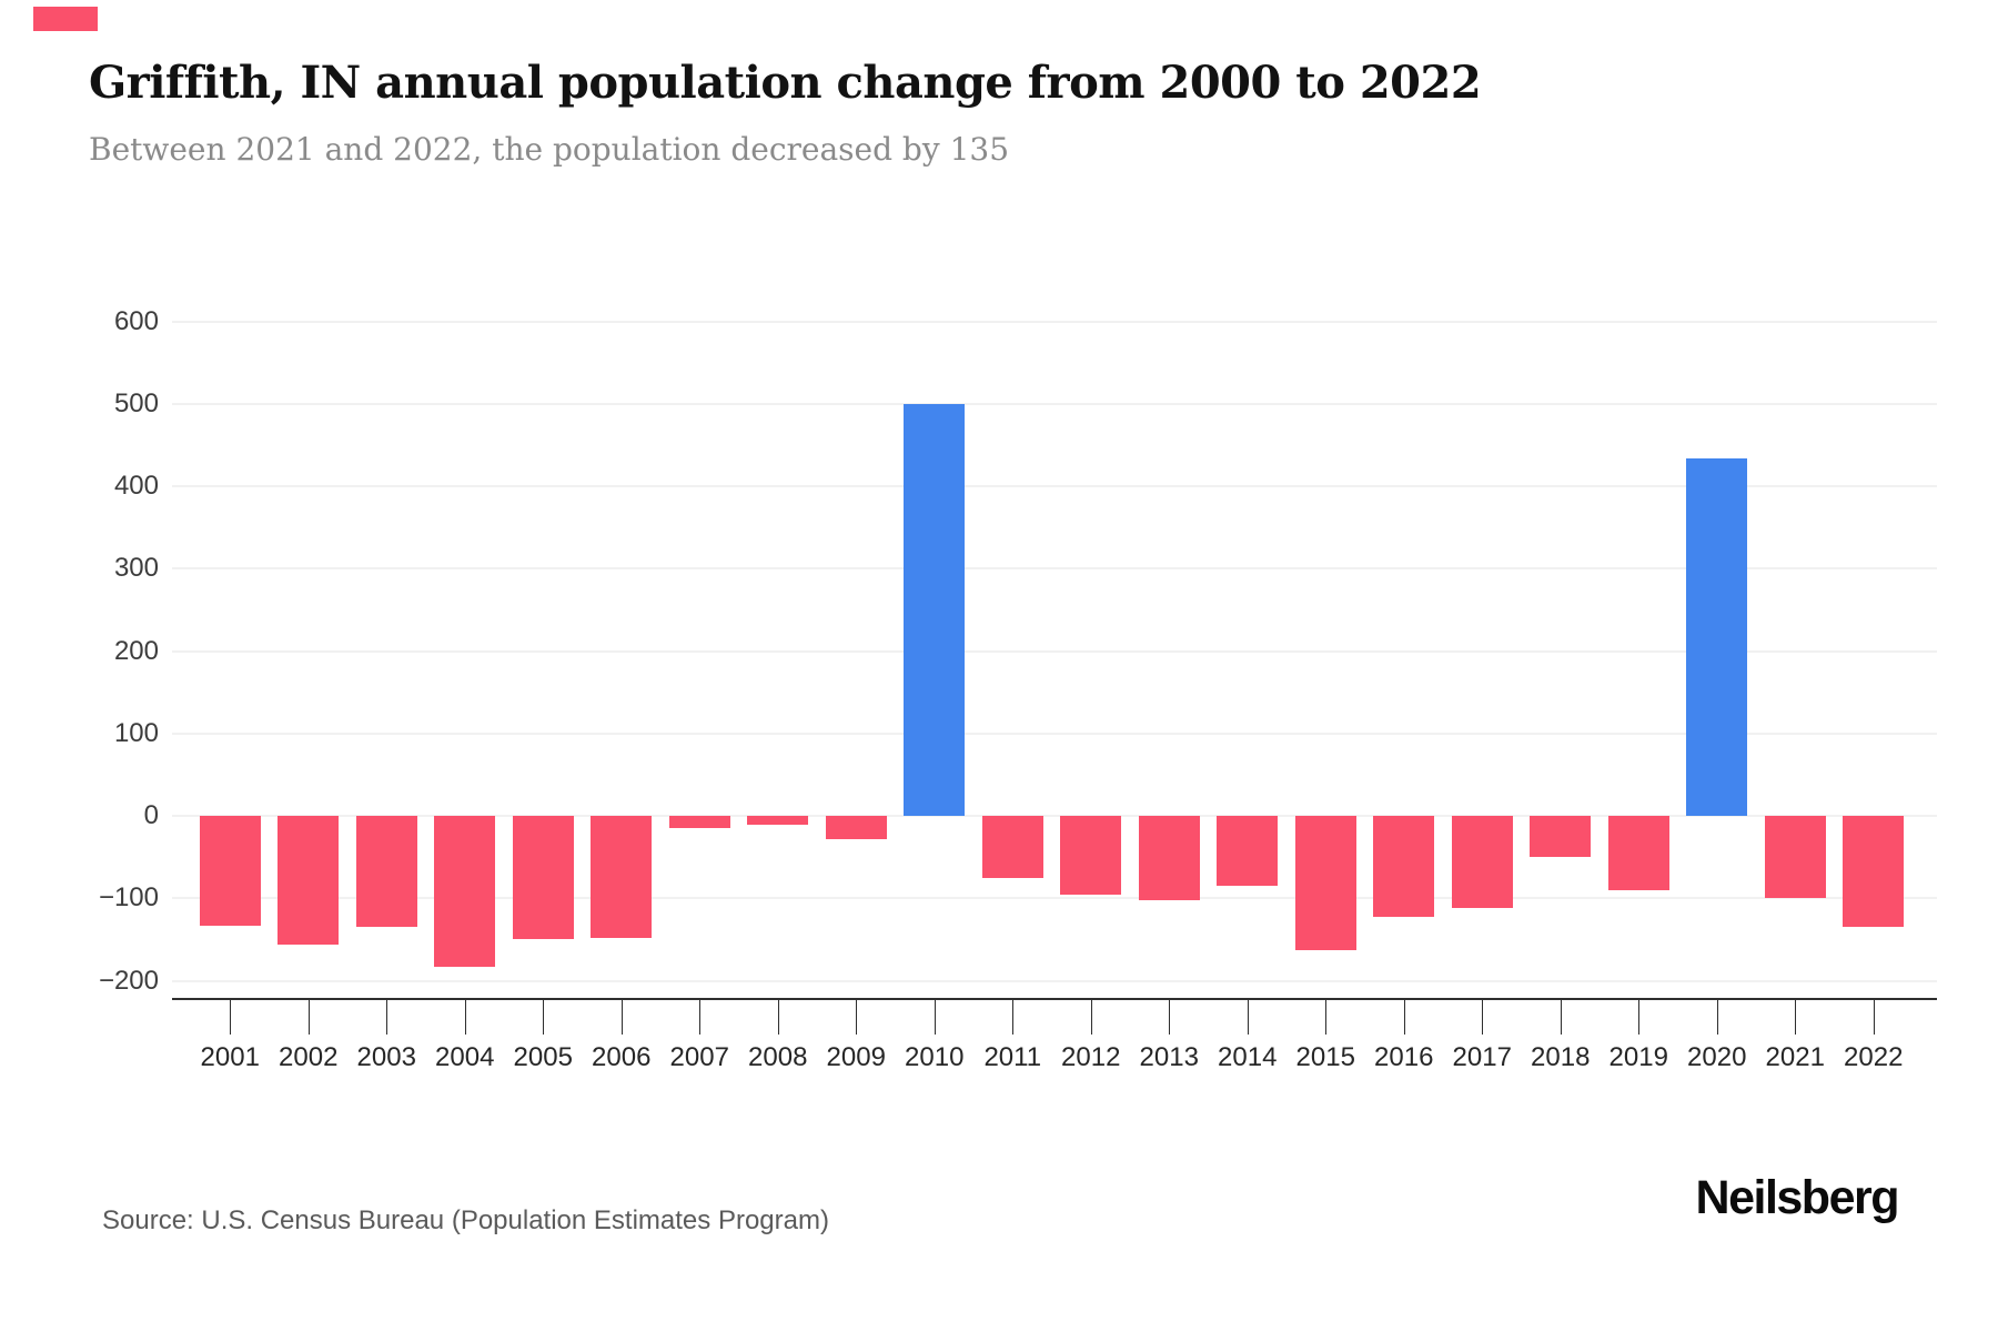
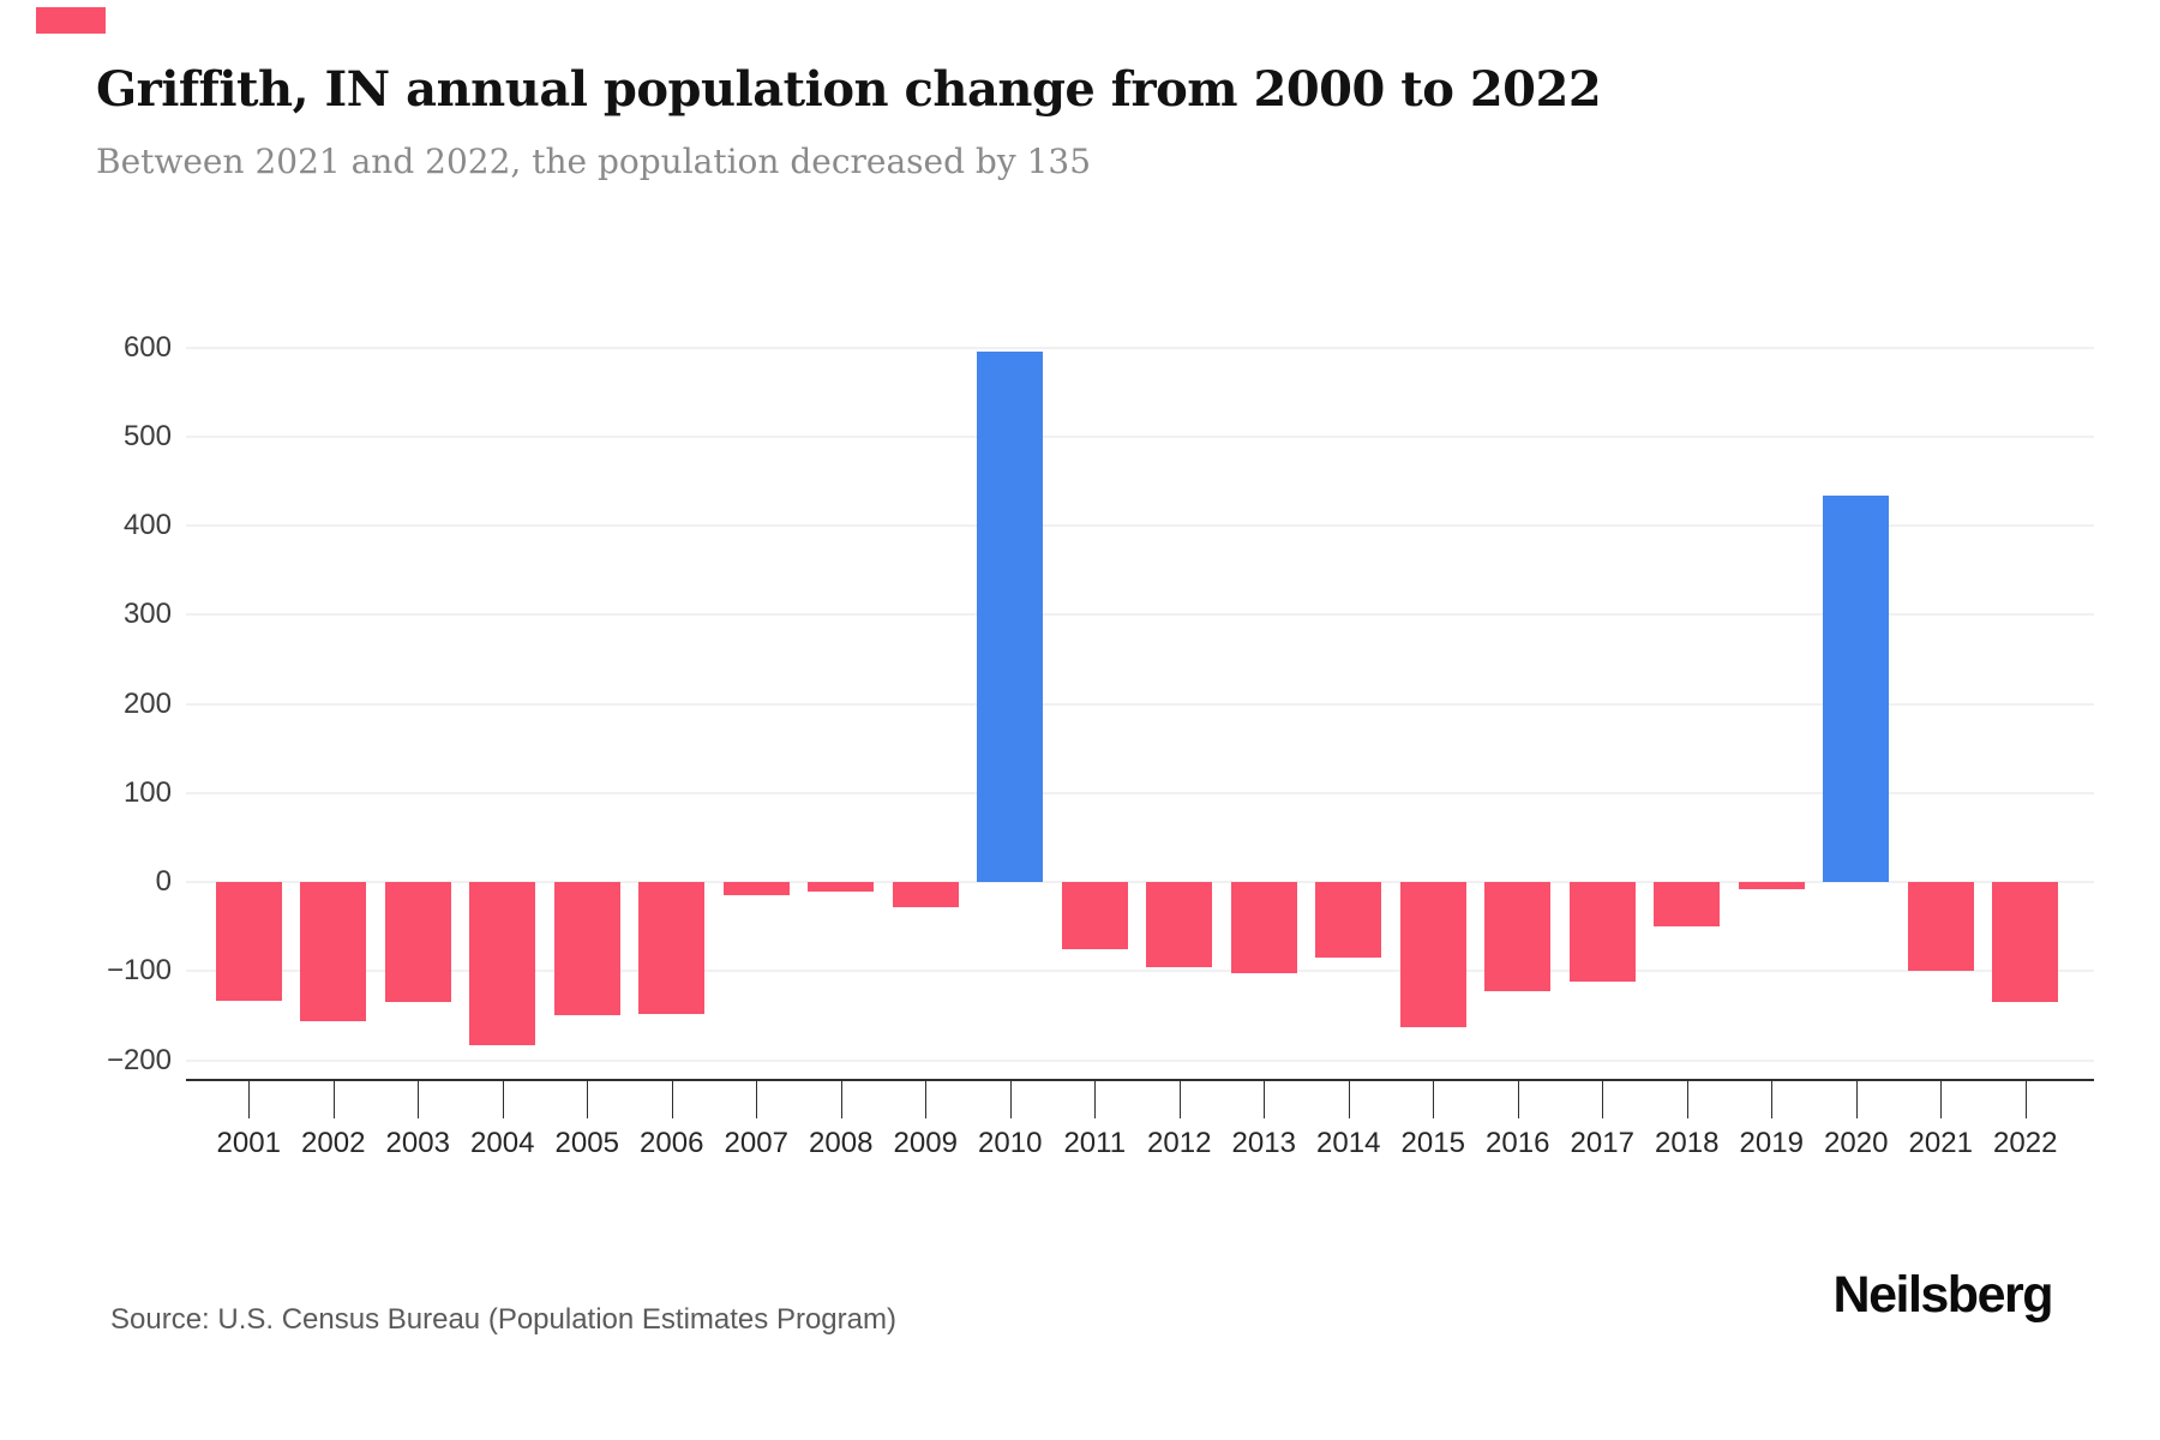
2010: 500 -> 600
2019: -90 -> -10
